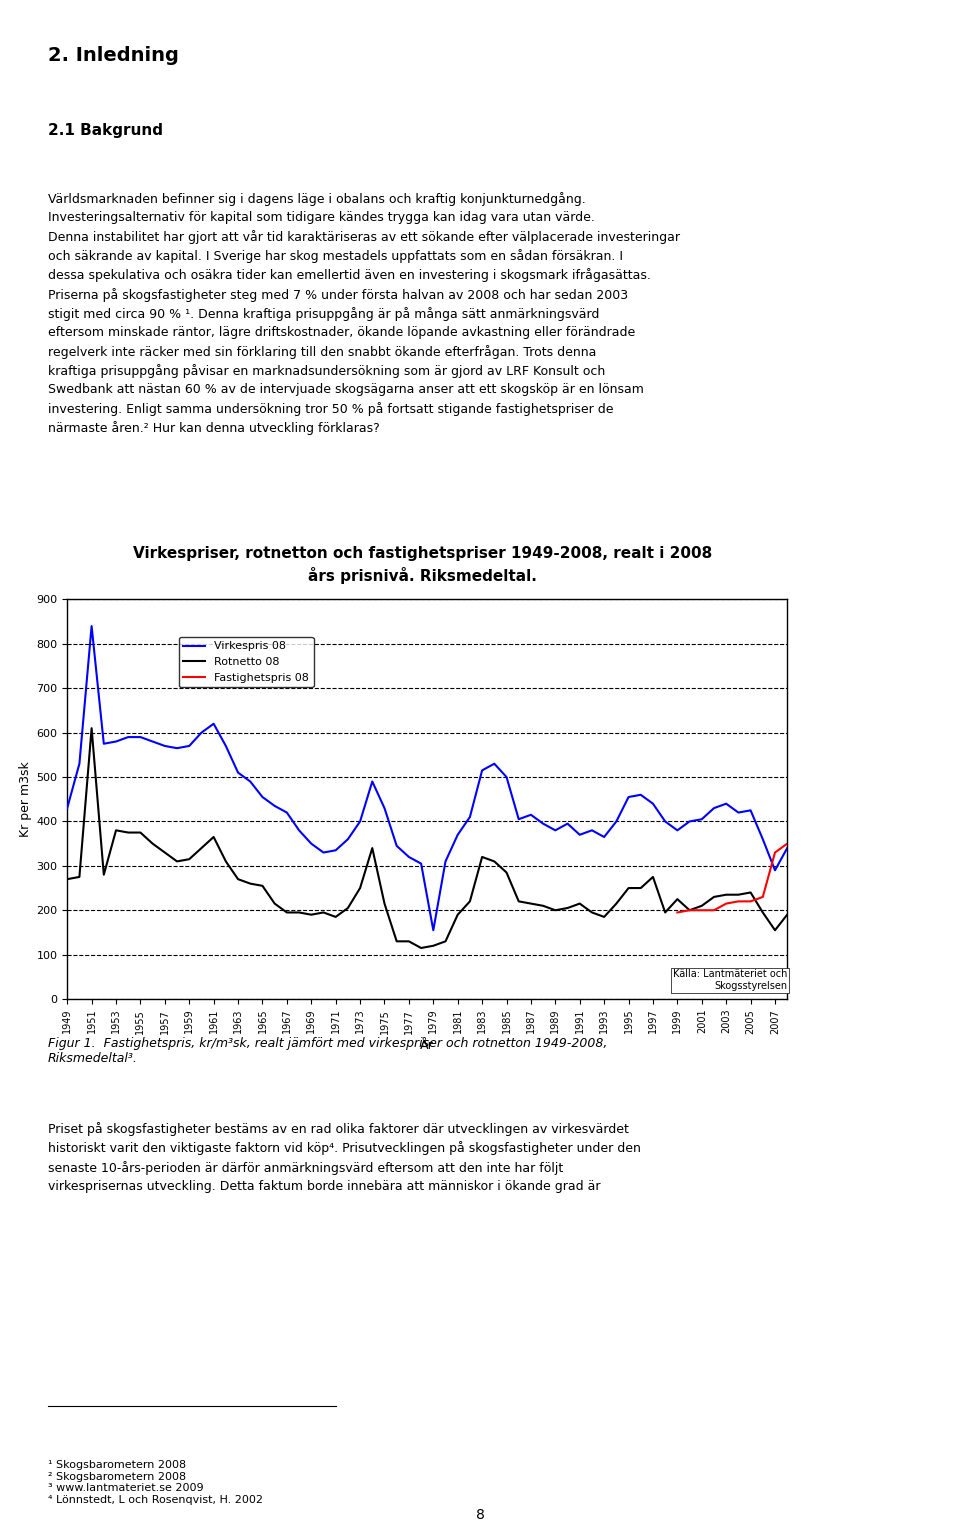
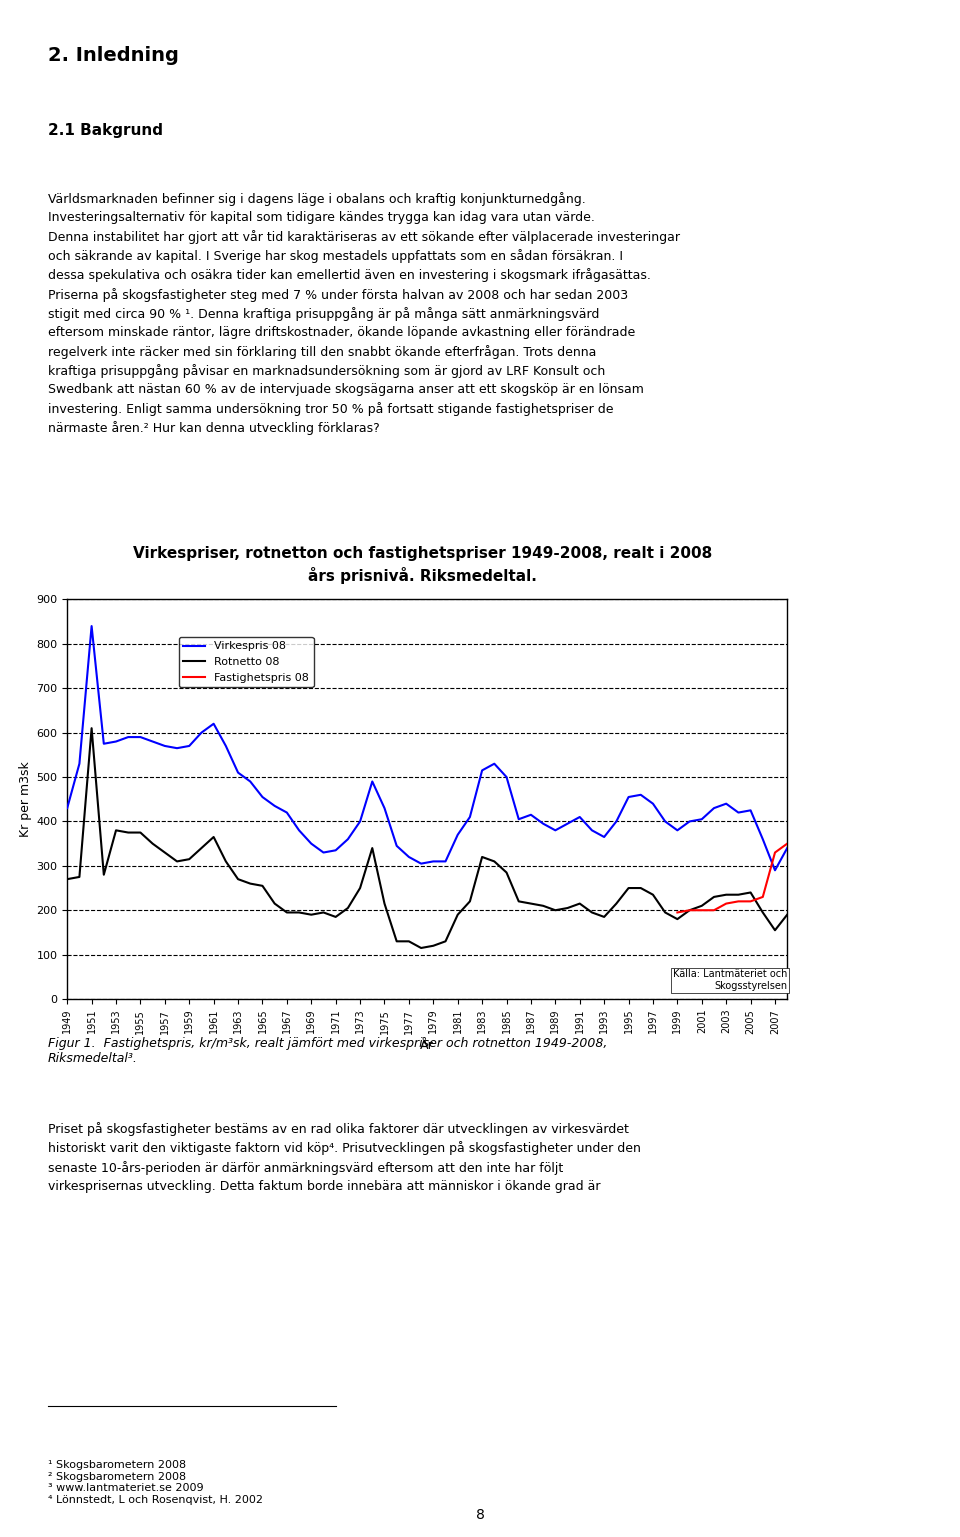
Virkespris 08/1979: 155 -> 310
Virkespris 08/1991: 370 -> 410
Rotnetto 08/1997: 275 -> 235
Rotnetto 08/1999: 225 -> 180
